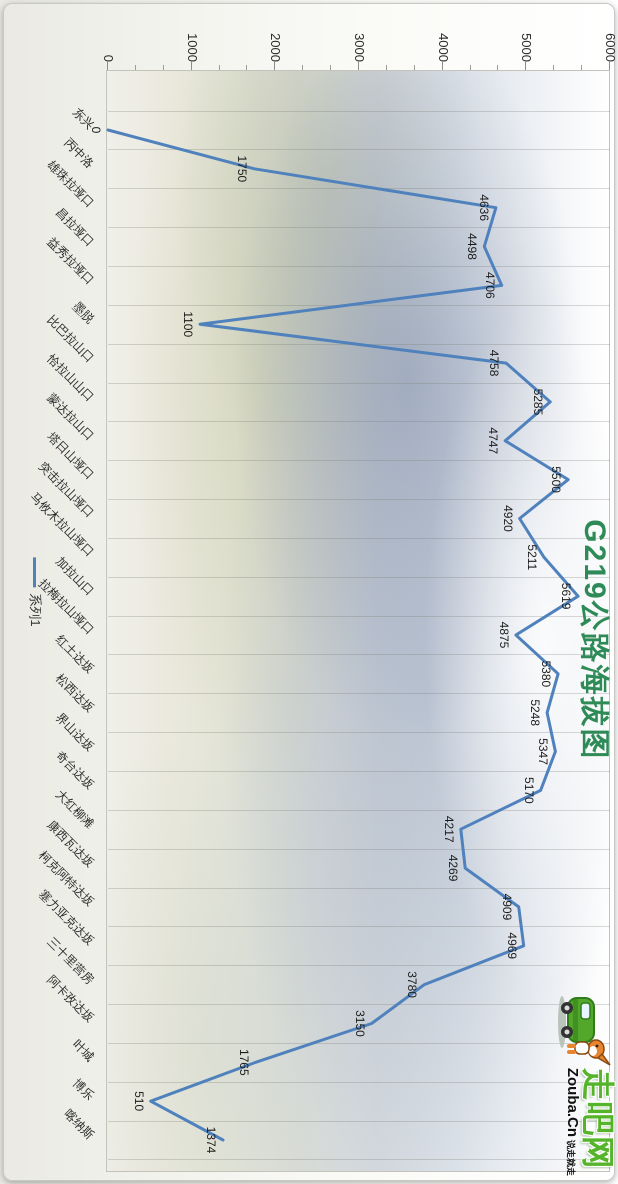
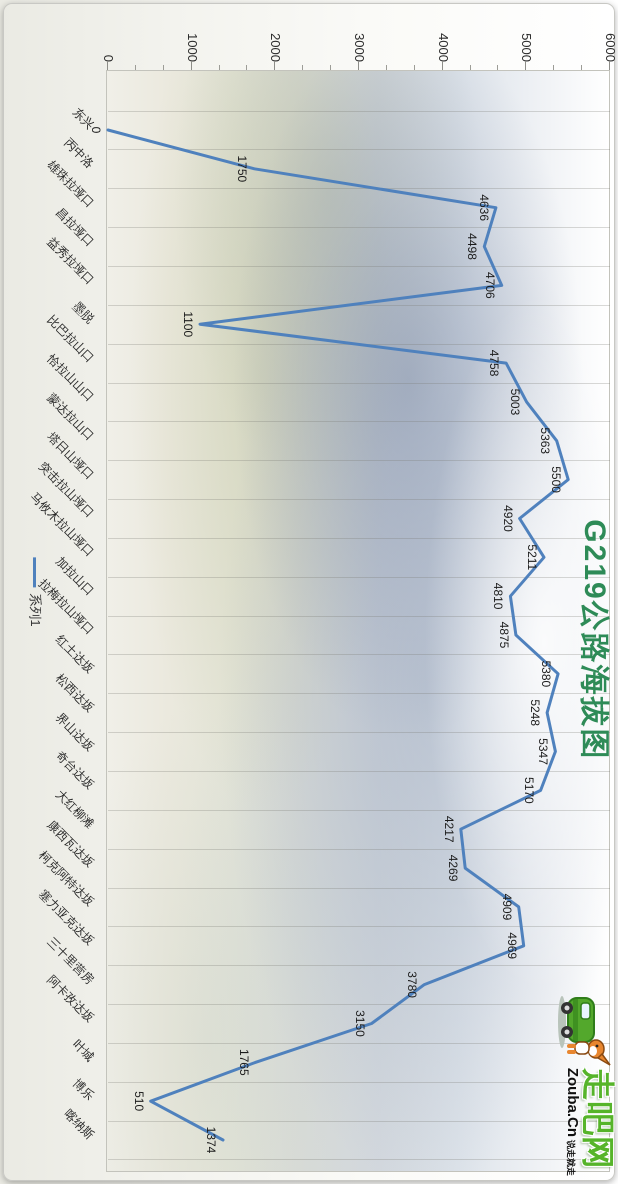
恰拉山山口: 5285 -> 5003
蒙达拉山口: 4747 -> 5363
加拉山口: 5619 -> 4810
